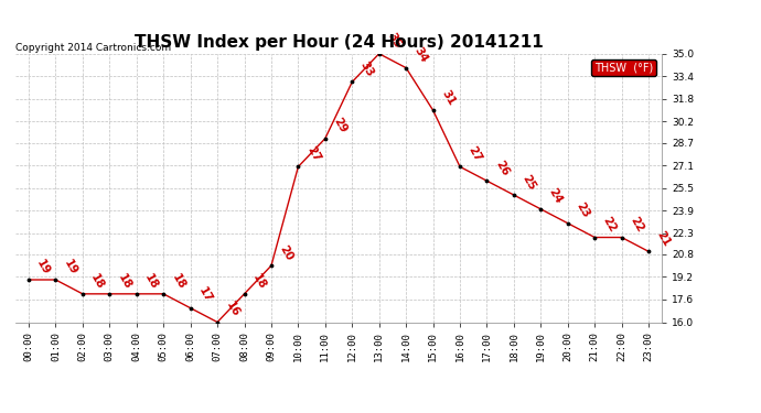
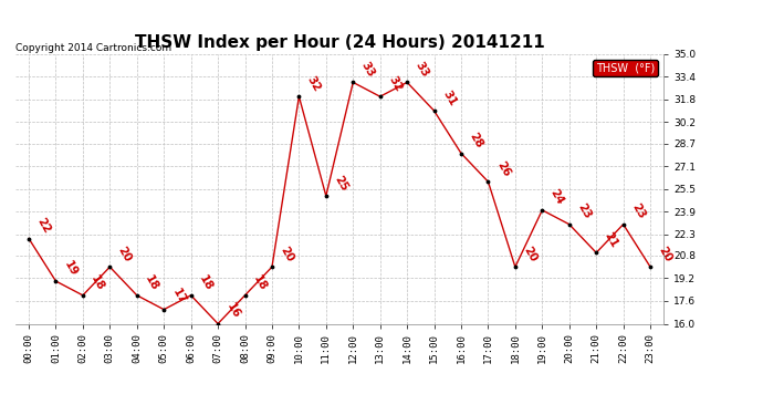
00:00: 19 -> 22
03:00: 18 -> 20
05:00: 18 -> 17
06:00: 17 -> 18
10:00: 27 -> 32
11:00: 29 -> 25
13:00: 35 -> 32
14:00: 34 -> 33
16:00: 27 -> 28
18:00: 25 -> 20
21:00: 22 -> 21
22:00: 22 -> 23
23:00: 21 -> 20
